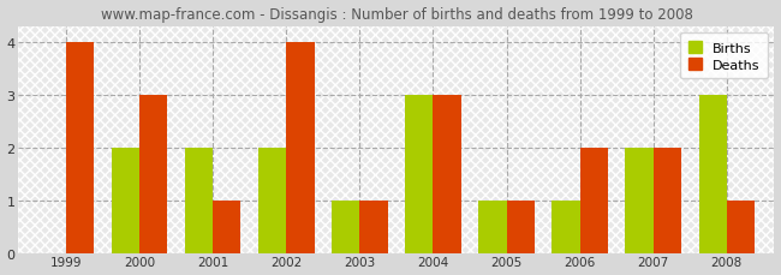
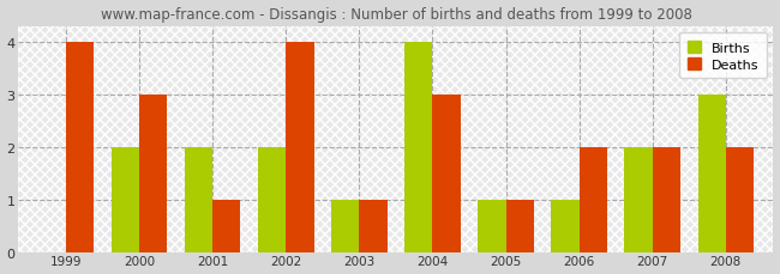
Births/2004: 3 -> 4
Deaths/2008: 1 -> 2
